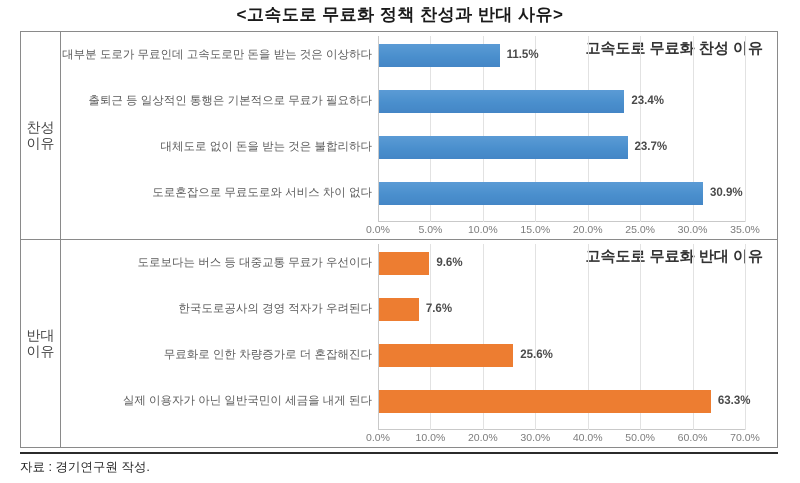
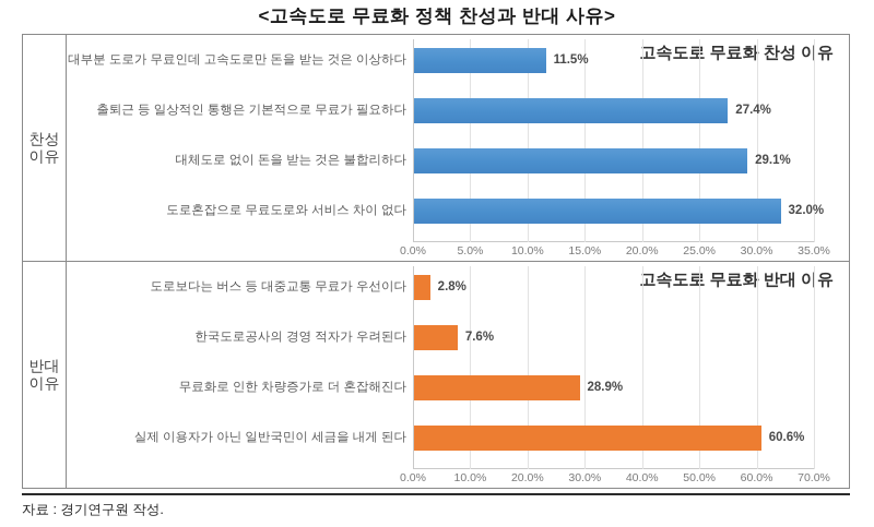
고속도로 무료화 찬성 이유/출퇴근 등 일상적인 통행은 기본적으로 무료가 필요하다: 23.4% -> 27.4%
고속도로 무료화 찬성 이유/대체도로 없이 돈을 받는 것은 불합리하다: 23.7% -> 29.1%
고속도로 무료화 찬성 이유/도로혼잡으로 무료도로와 서비스 차이 없다: 30.9% -> 32.0%
고속도로 무료화 반대 이유/도로보다는 버스 등 대중교통 무료가 우선이다: 9.6% -> 2.8%
고속도로 무료화 반대 이유/무료화로 인한 차량증가로 더 혼잡해진다: 25.6% -> 28.9%
고속도로 무료화 반대 이유/실제 이용자가 아닌 일반국민이 세금을 내게 된다: 63.3% -> 60.6%
